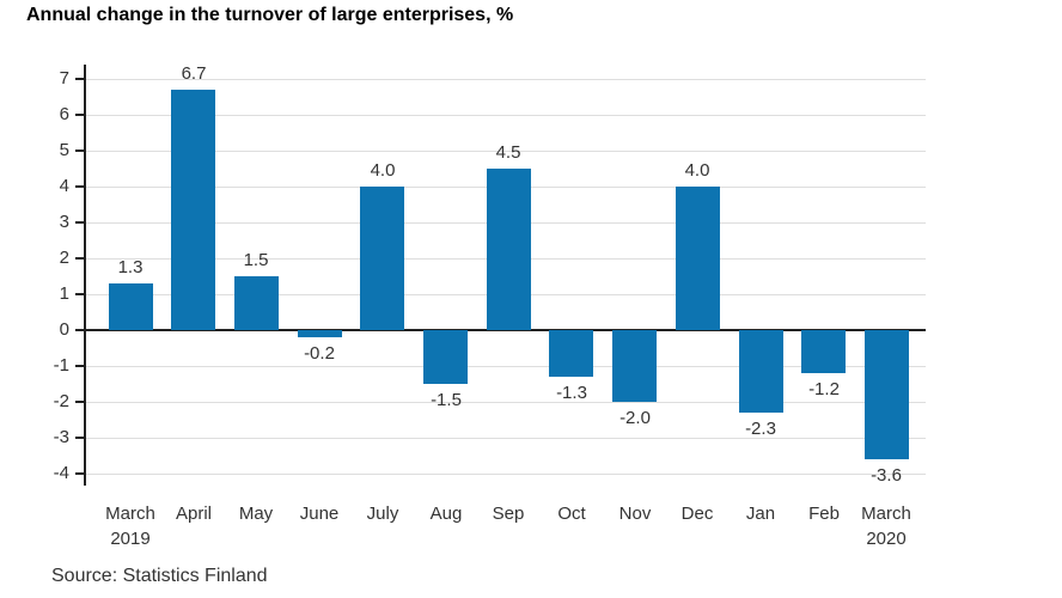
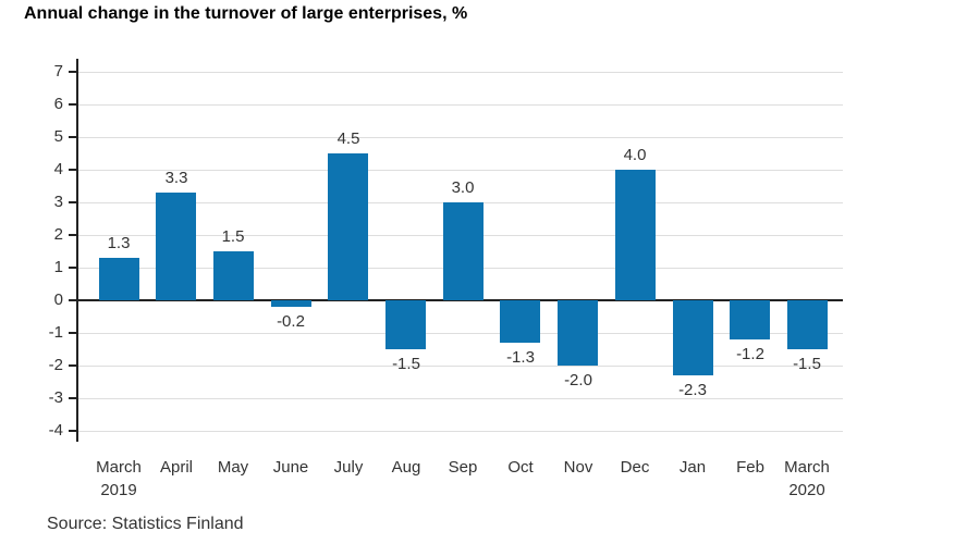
April: 6.7 -> 3.3
July: 4.0 -> 4.5
Sep: 4.5 -> 3.0
March 2020: -3.6 -> -1.5
